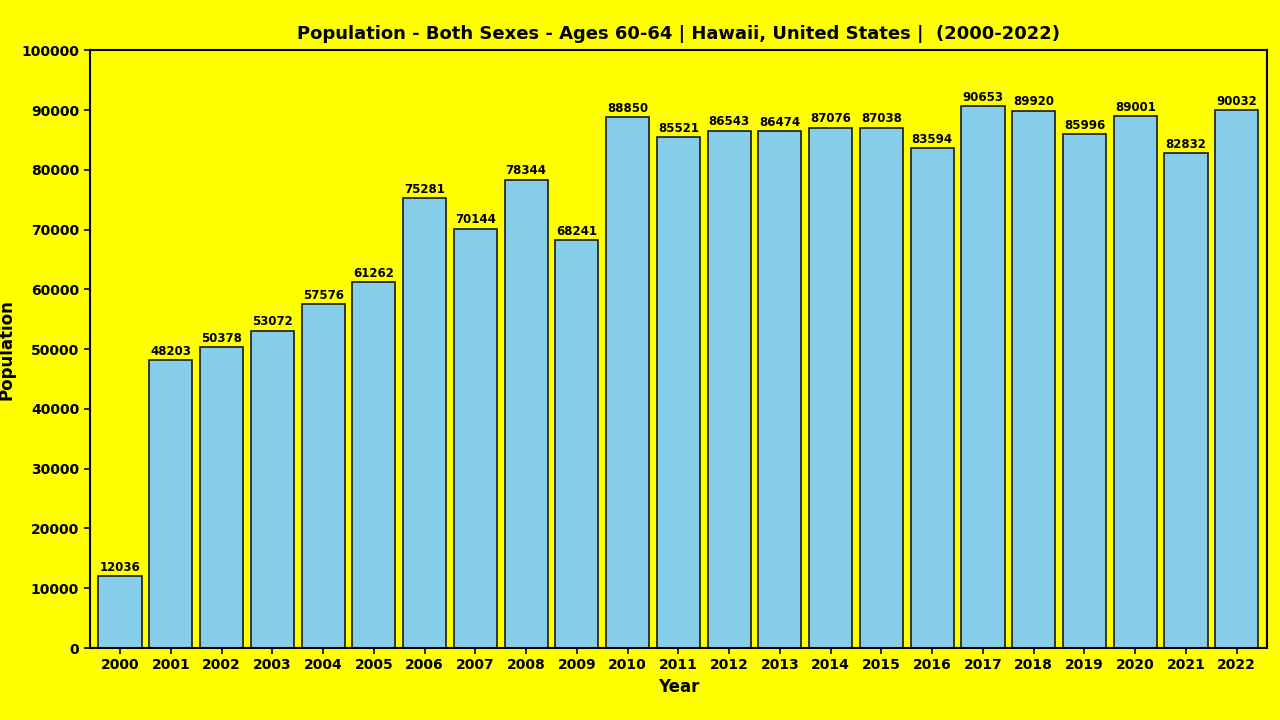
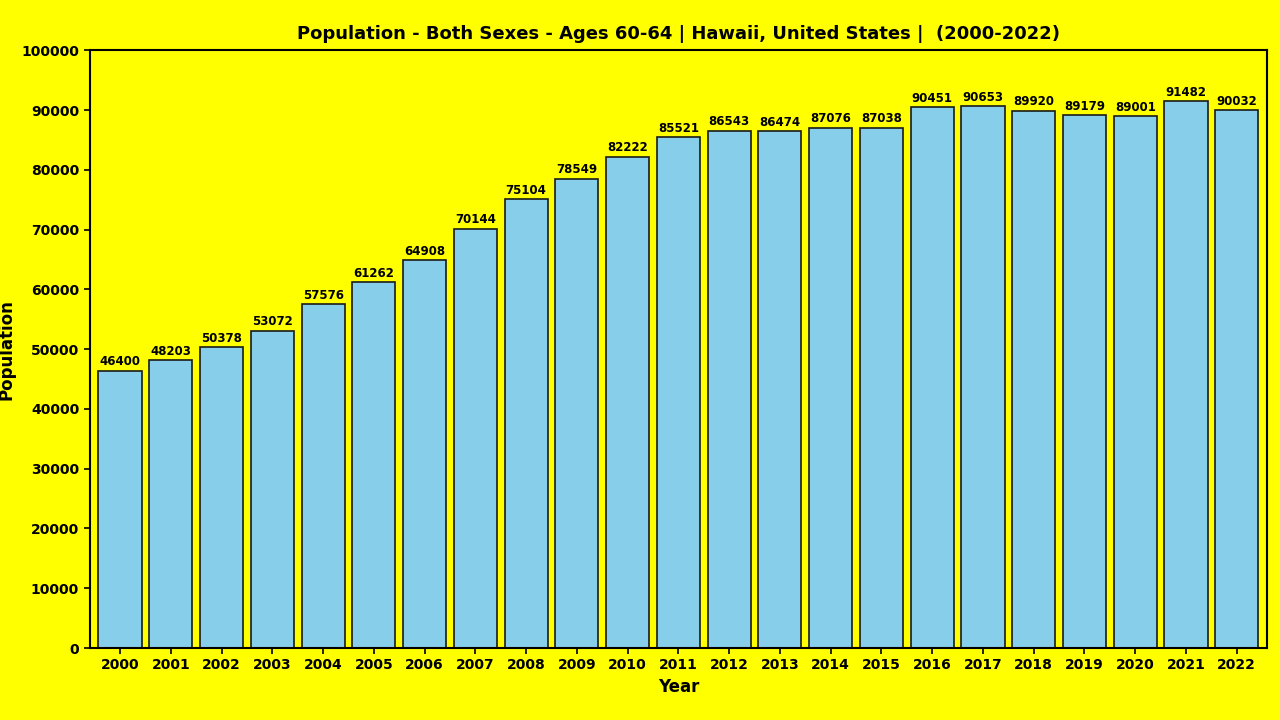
2000: 12036 -> 46400
2006: 75281 -> 64908
2008: 78344 -> 75104
2009: 68241 -> 78549
2010: 88850 -> 82222
2016: 83594 -> 90451
2019: 85996 -> 89179
2021: 82832 -> 91482
